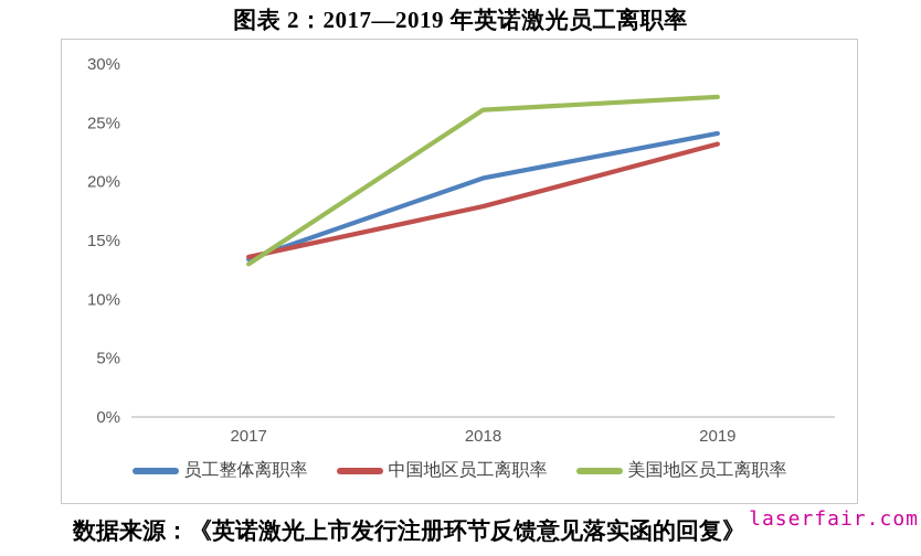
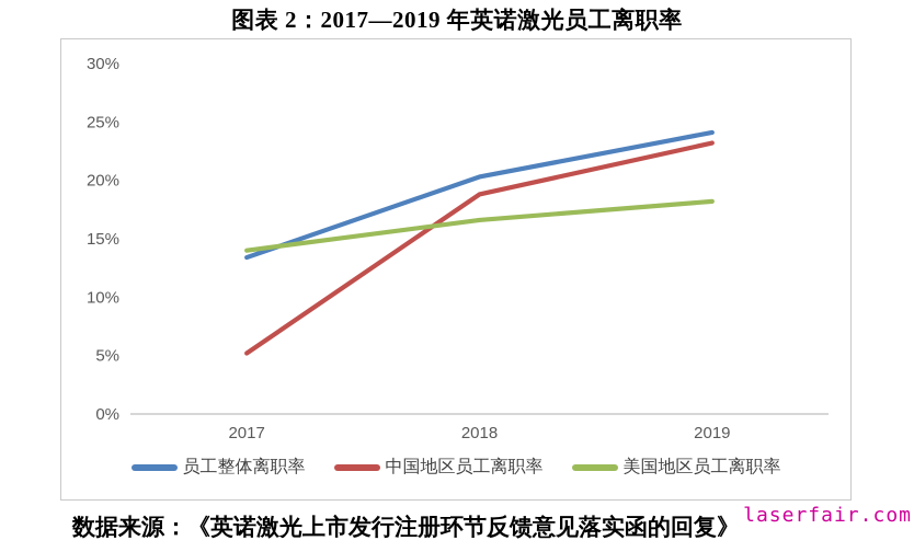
中国地区员工离职率/2017: 13.6% -> 5.2%
美国地区员工离职率/2017: 13.0% -> 14.0%
中国地区员工离职率/2018: 17.9% -> 18.8%
美国地区员工离职率/2018: 26.1% -> 16.6%
美国地区员工离职率/2019: 27.2% -> 18.2%
